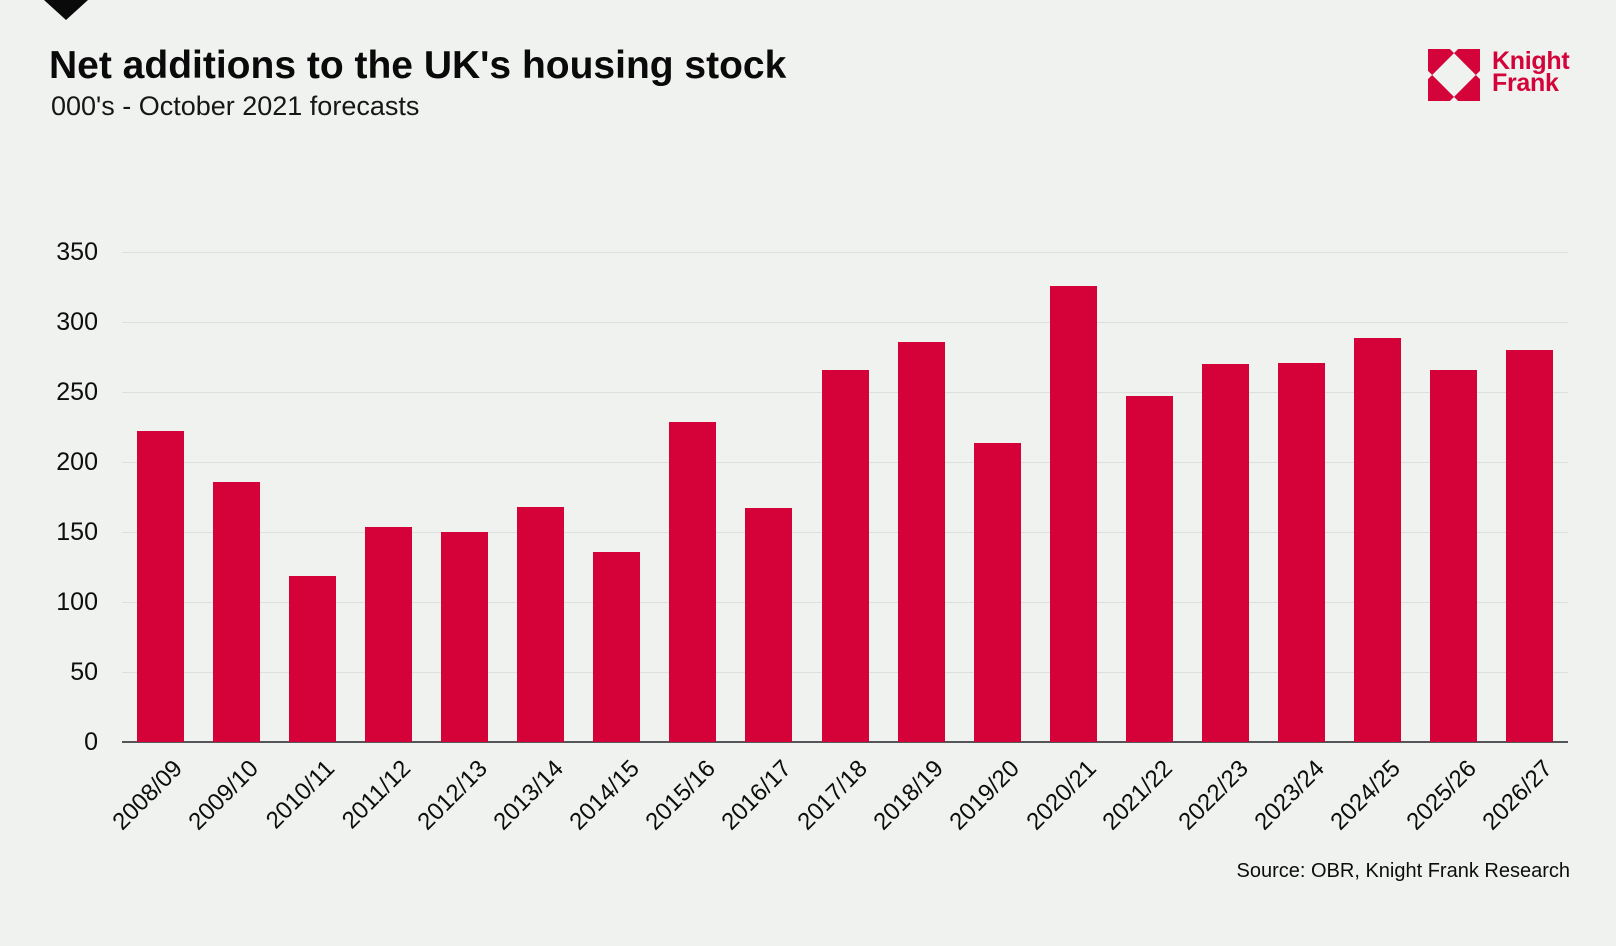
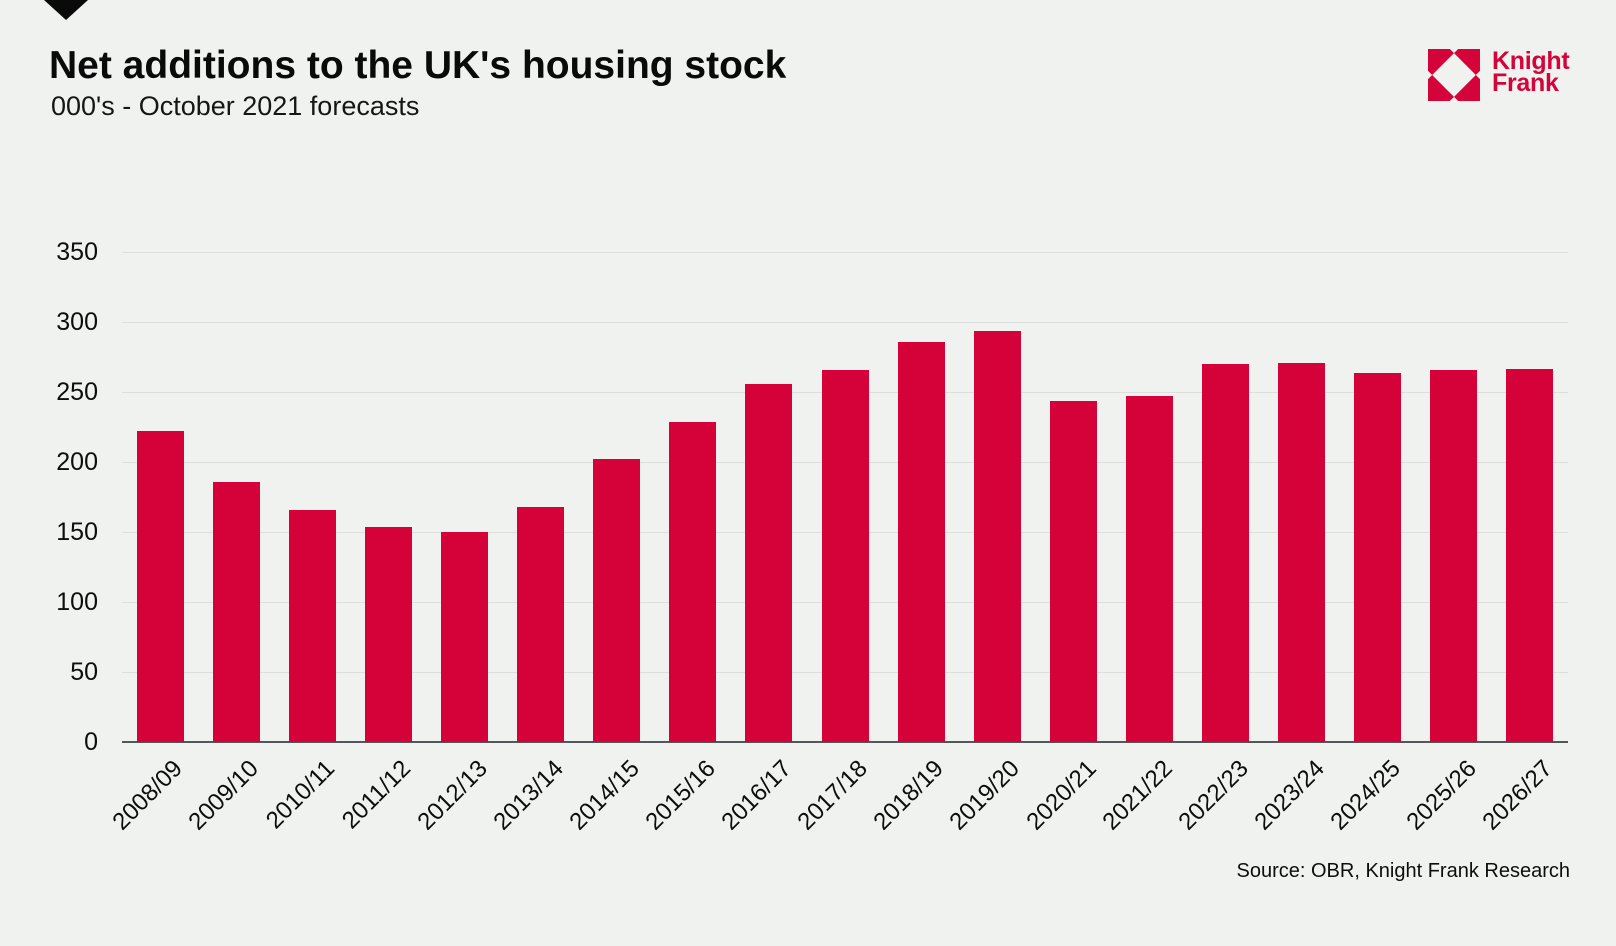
2010/11: 119 -> 166
2014/15: 136 -> 202
2016/17: 167 -> 256
2019/20: 214 -> 294
2020/21: 326 -> 244
2024/25: 289 -> 264
2026/27: 280 -> 267
